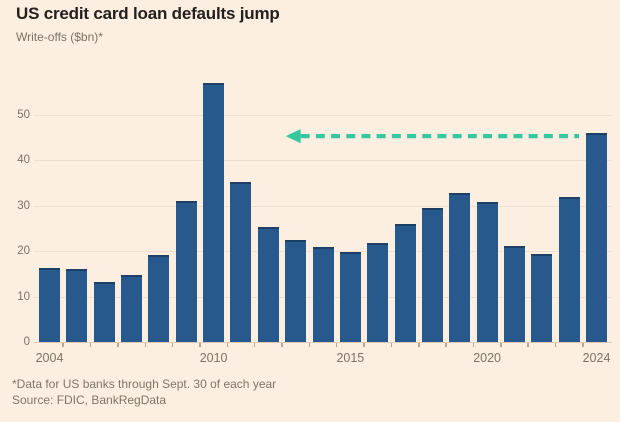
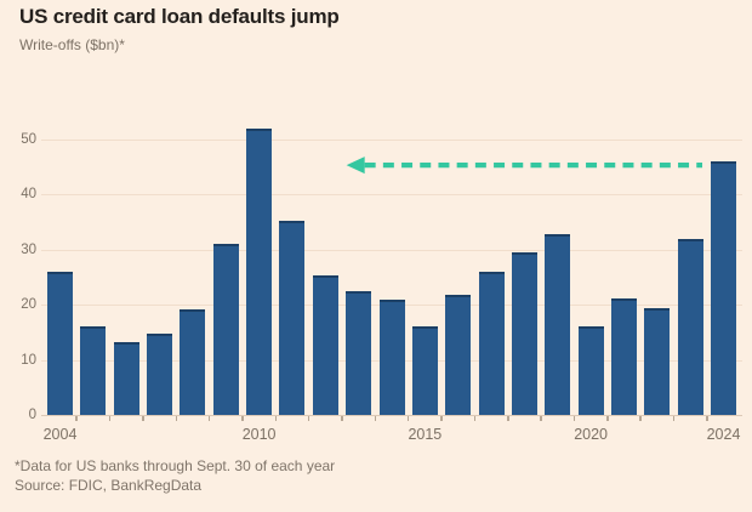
2004: 16 -> 26
2010: 57 -> 52
2015: 20 -> 16
2020: 31 -> 16
